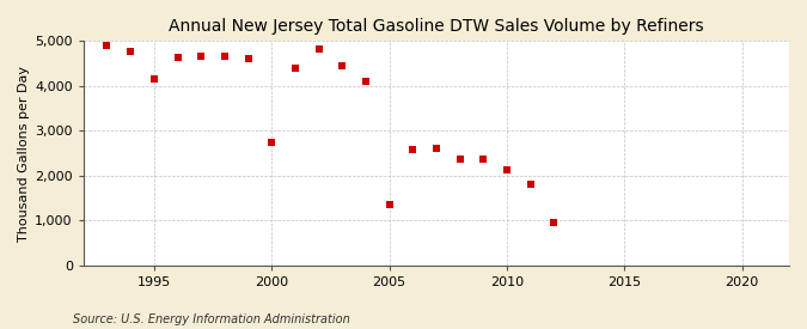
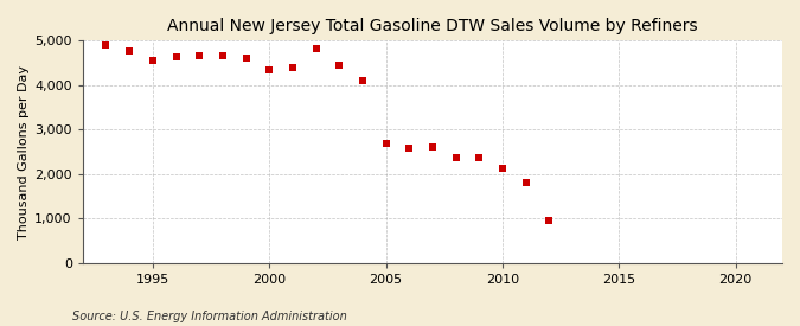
1995: 4,150 -> 4,560
2000: 2,750 -> 4,350
2005: 1,350 -> 2,700
